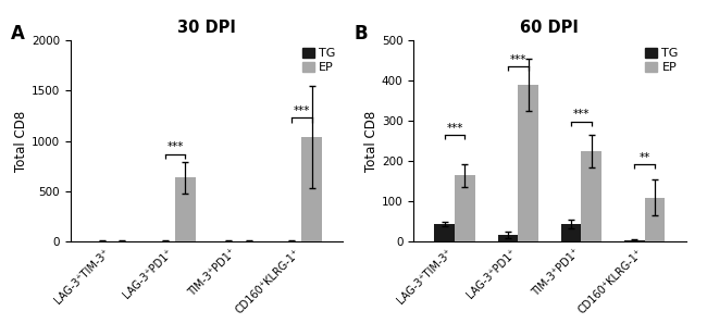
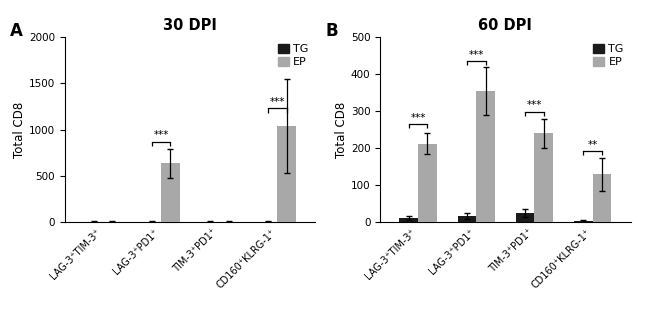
60 DPI/TG/LAG-3⁺TIM-3⁺: 45 -> 12
60 DPI/EP/LAG-3⁺TIM-3⁺: 165 -> 212
60 DPI/EP/LAG-3⁺PD1⁺: 390 -> 355
60 DPI/TG/TIM-3⁺PD1⁺: 45 -> 26
60 DPI/EP/TIM-3⁺PD1⁺: 225 -> 240
60 DPI/EP/CD160⁺KLRG-1⁺: 110 -> 130
